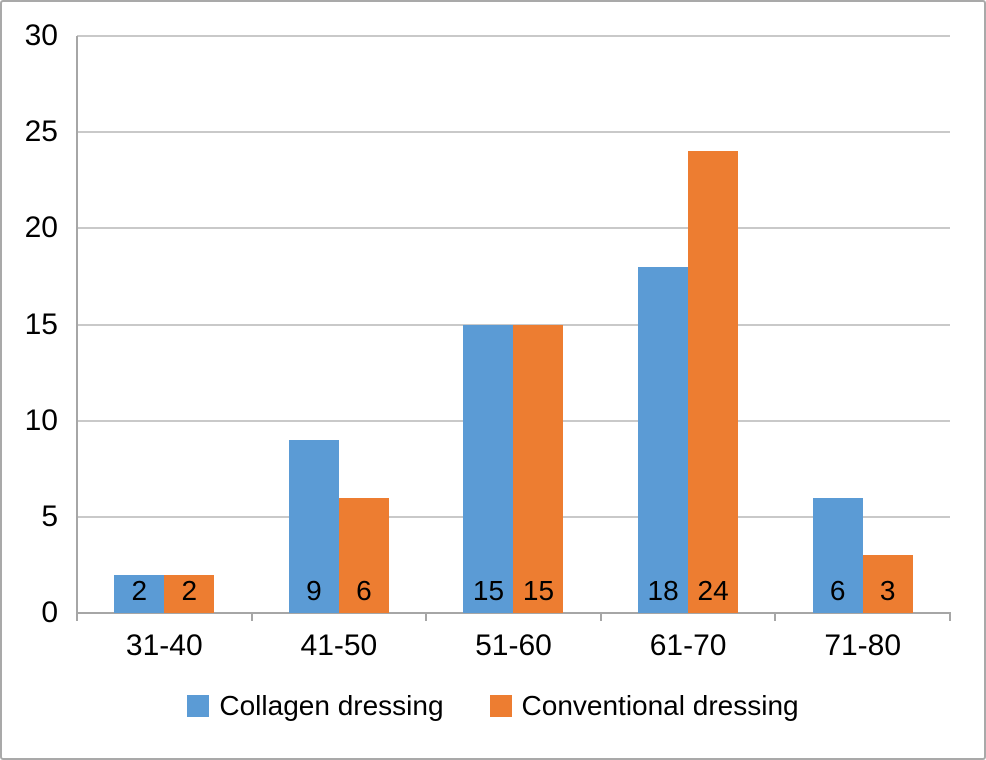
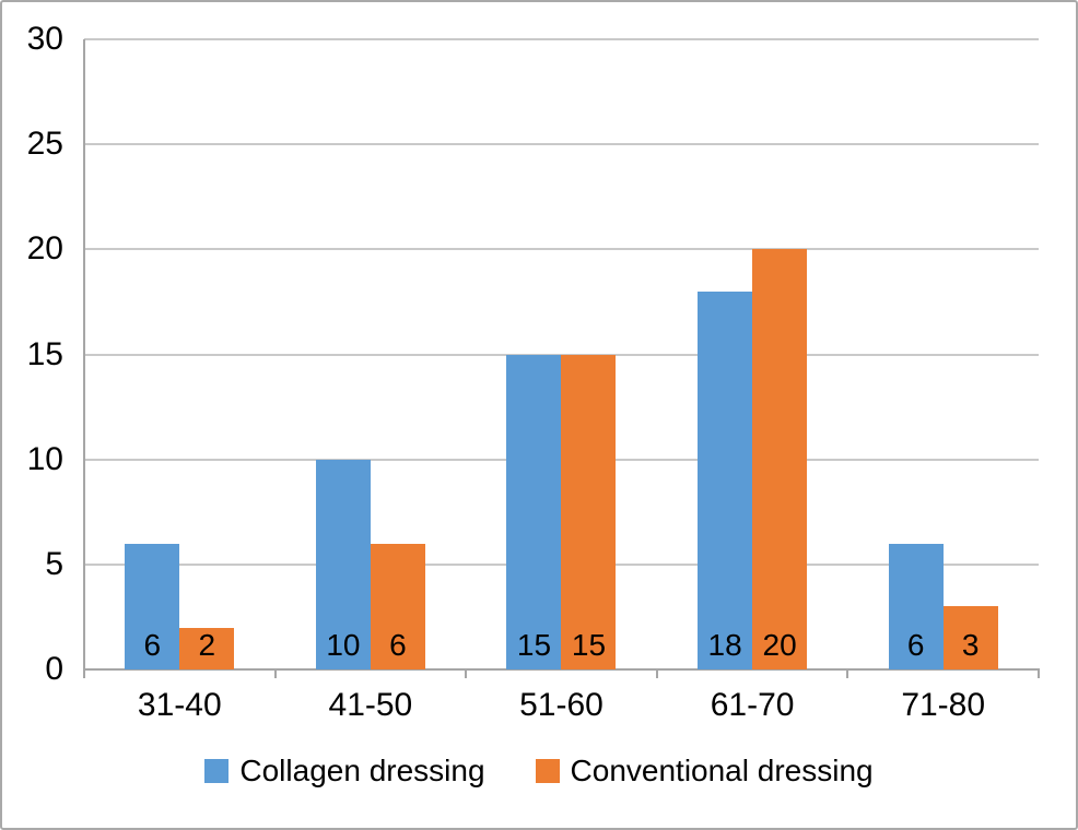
Collagen dressing/31-40: 2 -> 6
Collagen dressing/41-50: 9 -> 10
Conventional dressing/61-70: 24 -> 20
